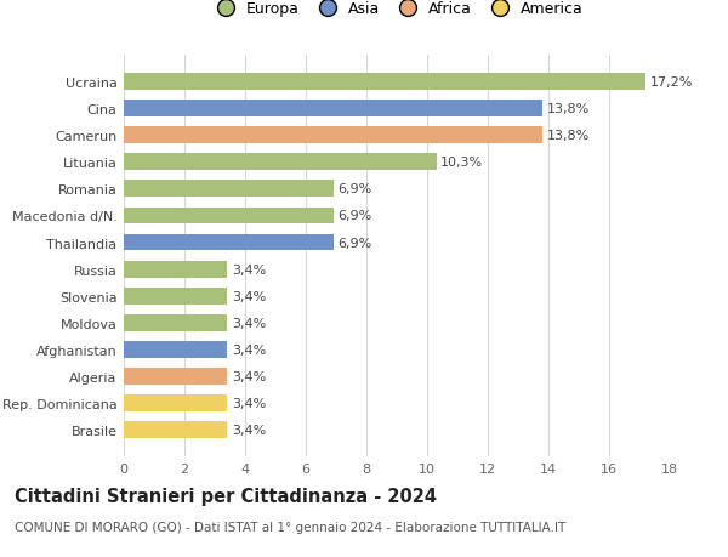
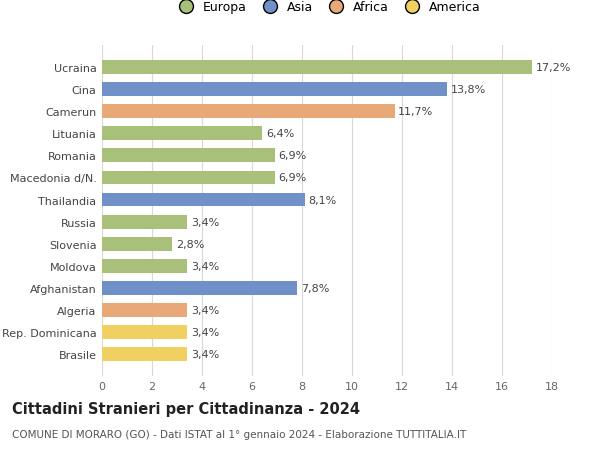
Camerun: 13,8% -> 11,7%
Lituania: 10,3% -> 6,4%
Thailandia: 6,9% -> 8,1%
Slovenia: 3,4% -> 2,8%
Afghanistan: 3,4% -> 7,8%
